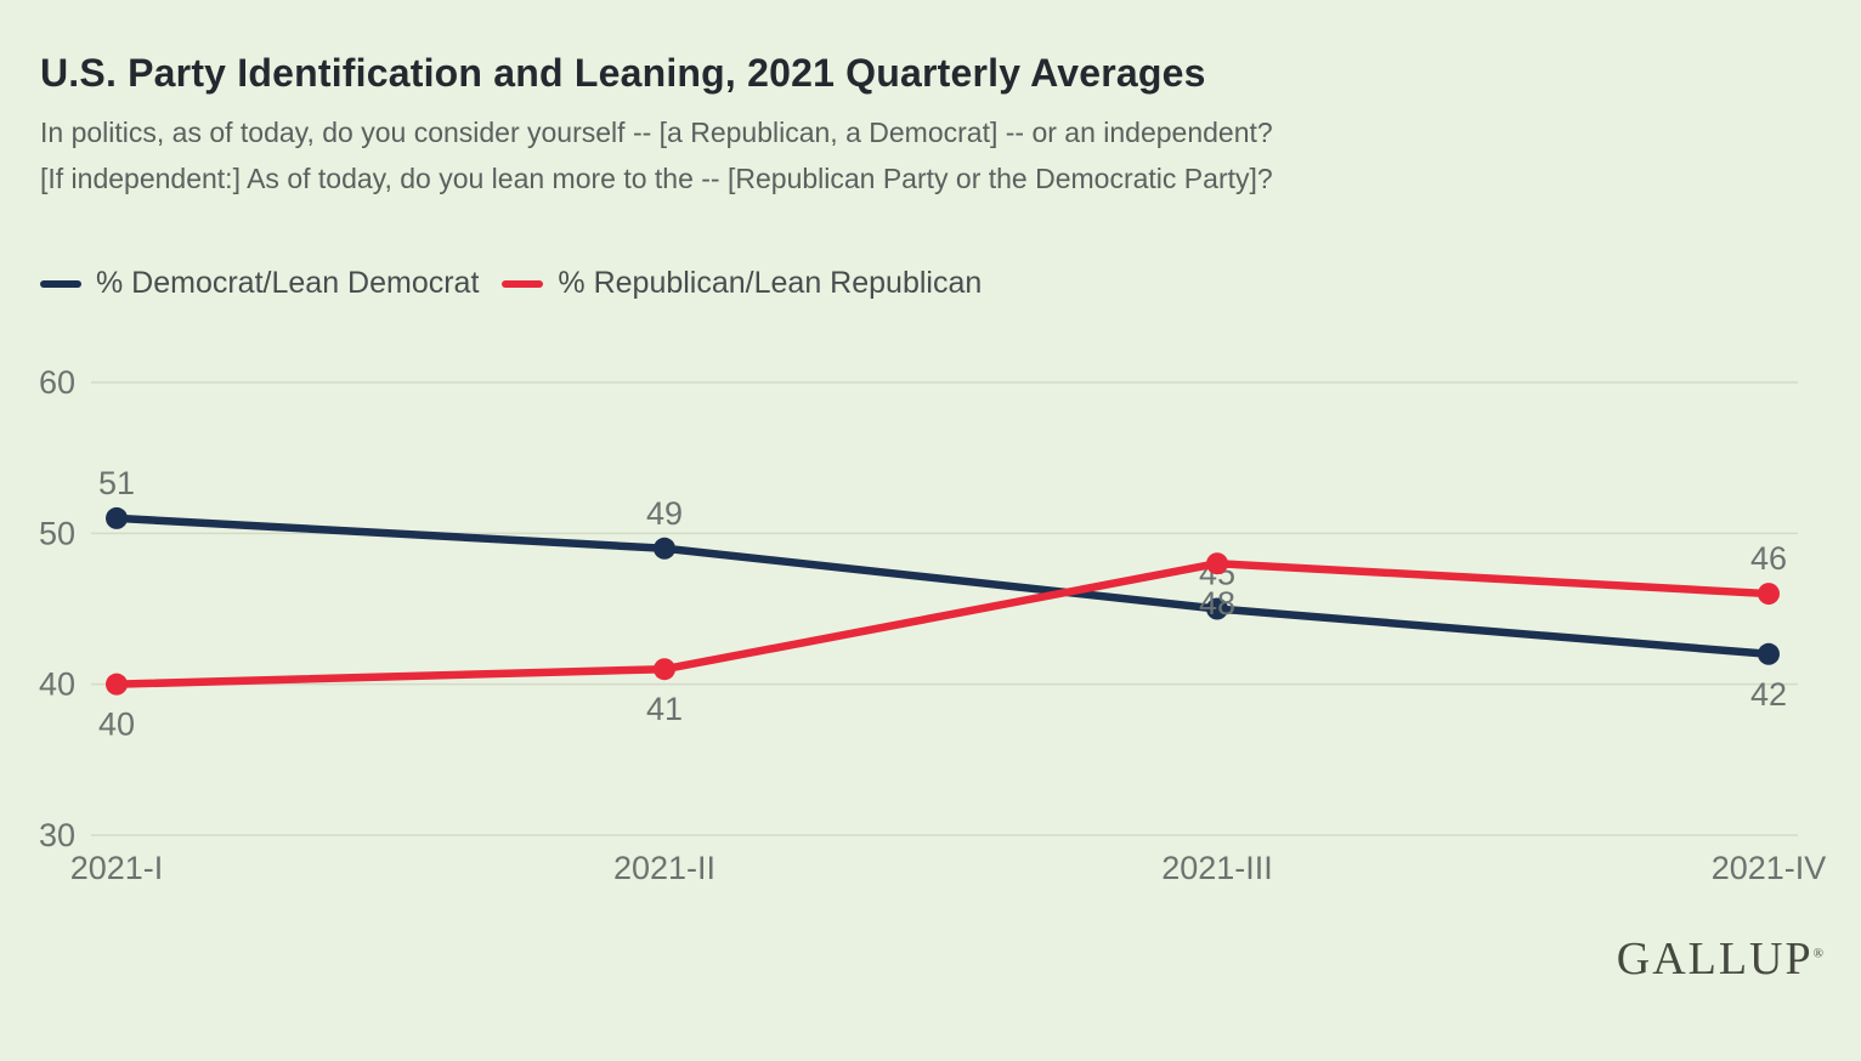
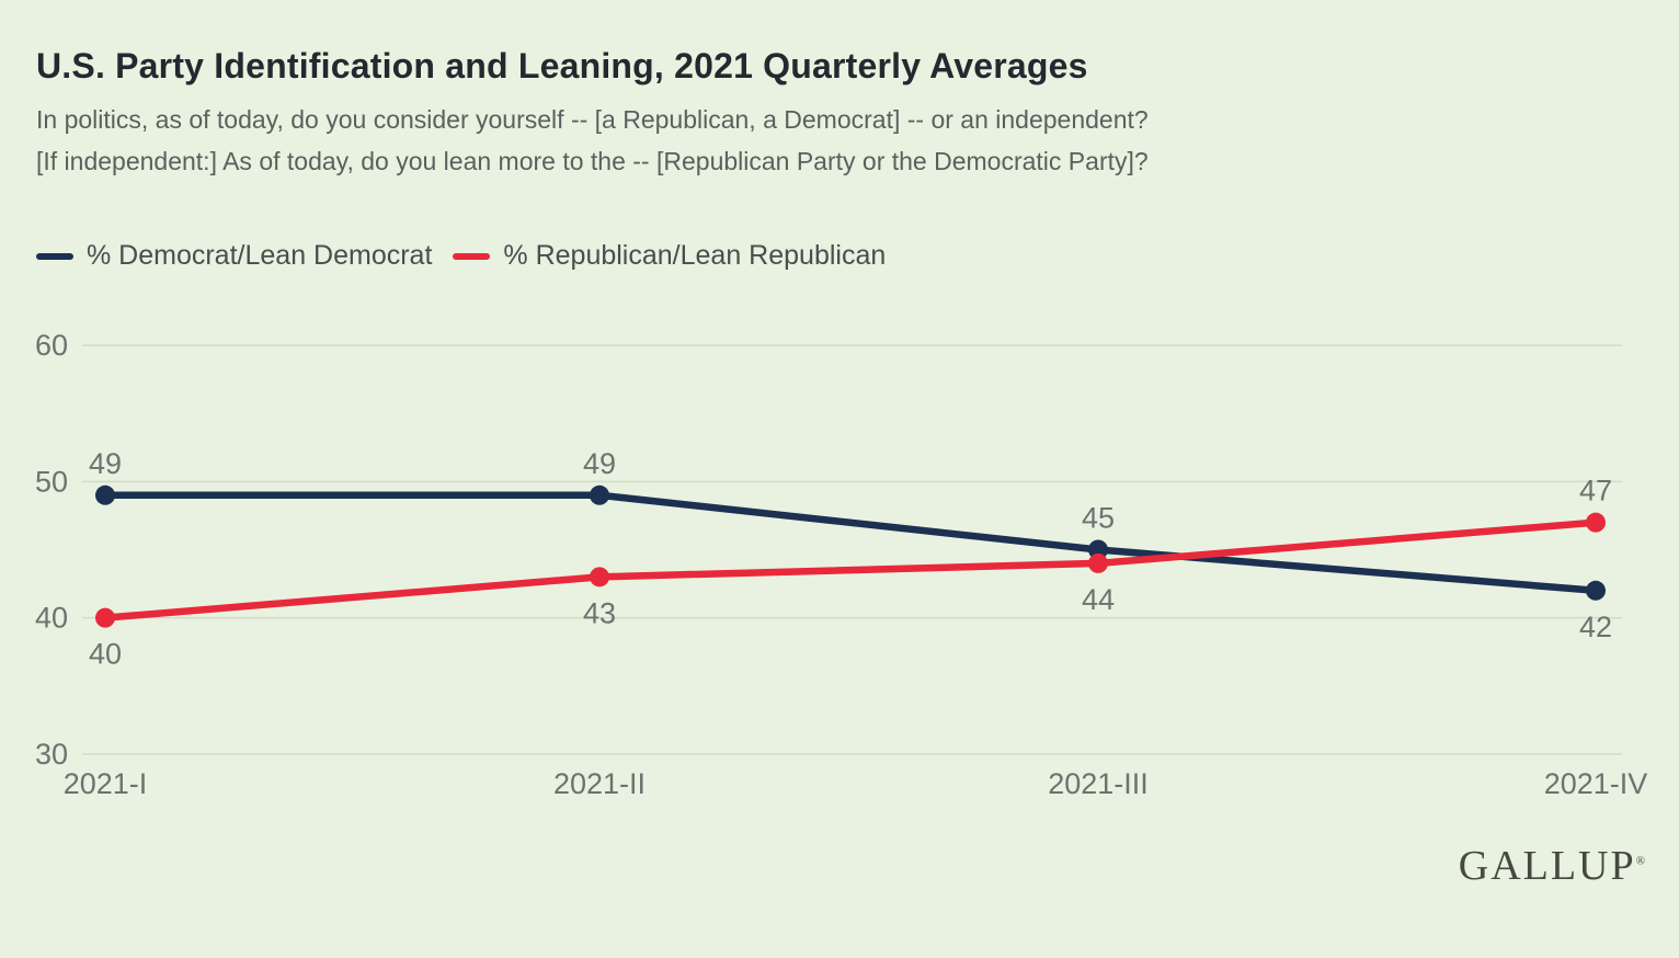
% Democrat/Lean Democrat/2021-I: 51 -> 49
% Republican/Lean Republican/2021-II: 41 -> 43
% Republican/Lean Republican/2021-III: 48 -> 44
% Republican/Lean Republican/2021-IV: 46 -> 47
